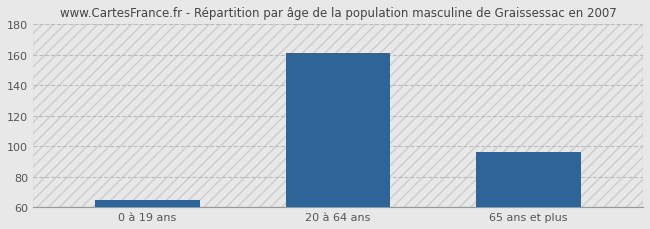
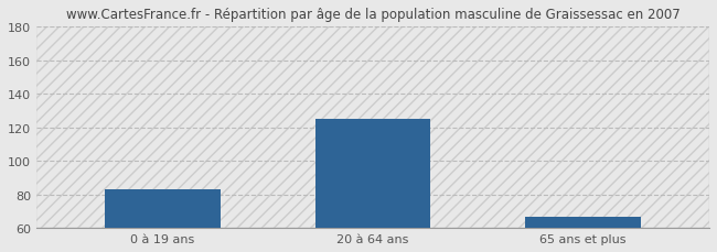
0 à 19 ans: 65 -> 83
20 à 64 ans: 161 -> 125
65 ans et plus: 96 -> 67
